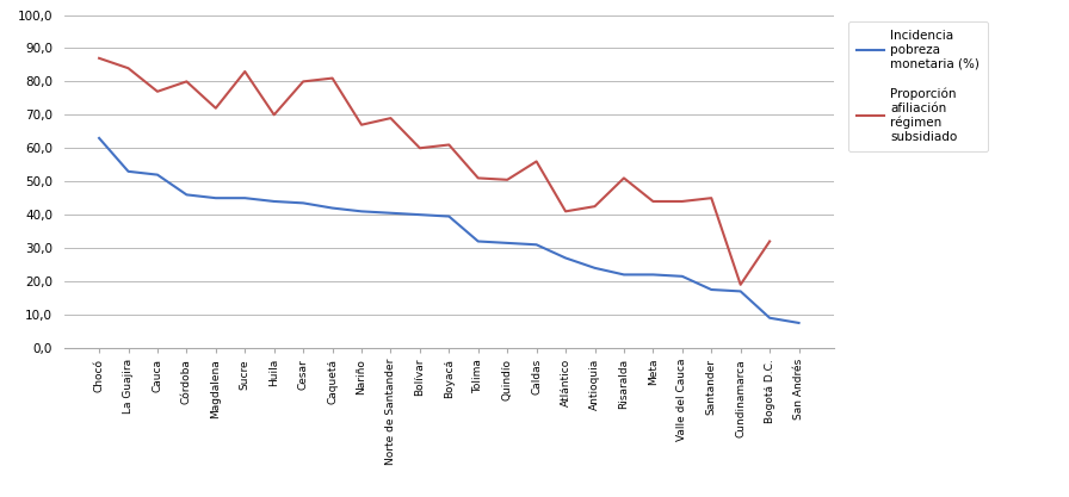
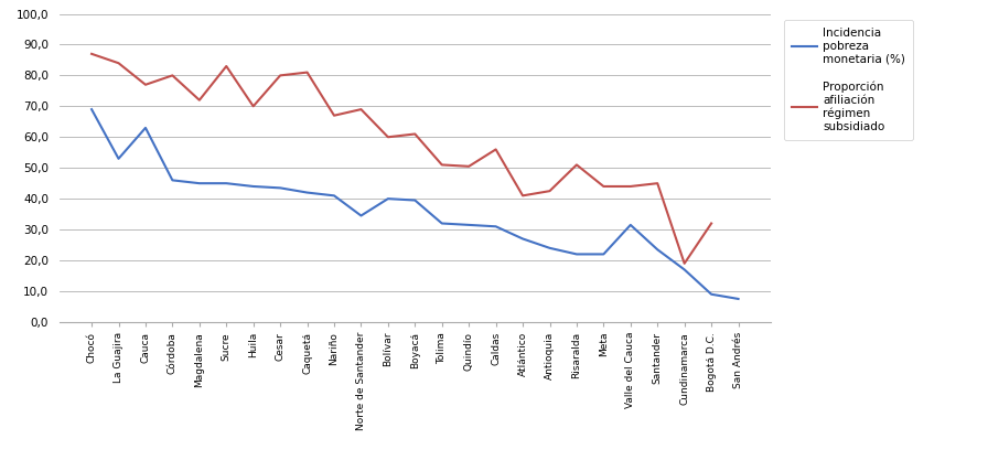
Incidencia pobreza monetaria (%)/Chocó: 63,0 -> 69,0
Incidencia pobreza monetaria (%)/Cauca: 52,0 -> 63,0
Incidencia pobreza monetaria (%)/Norte de Santander: 40,5 -> 34,5
Incidencia pobreza monetaria (%)/Valle del Cauca: 21,5 -> 31,5
Incidencia pobreza monetaria (%)/Santander: 17,5 -> 23,5
